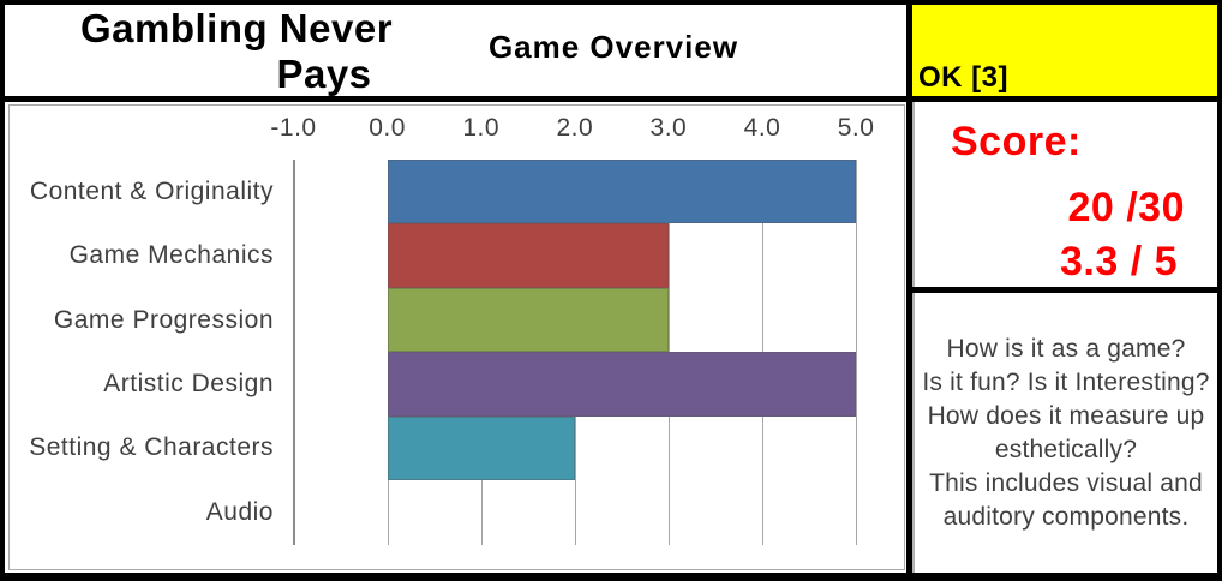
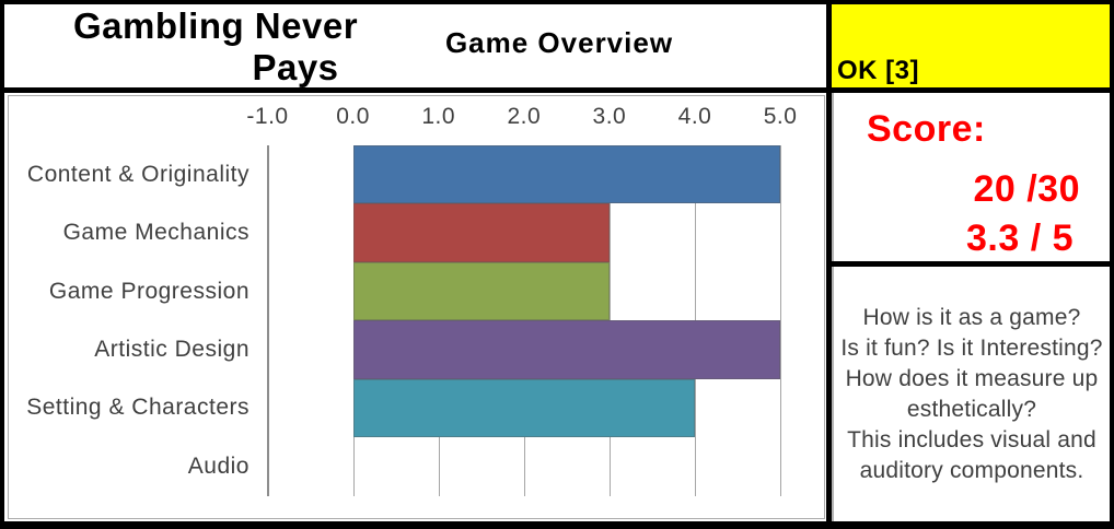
Setting & Characters: 2 -> 4
